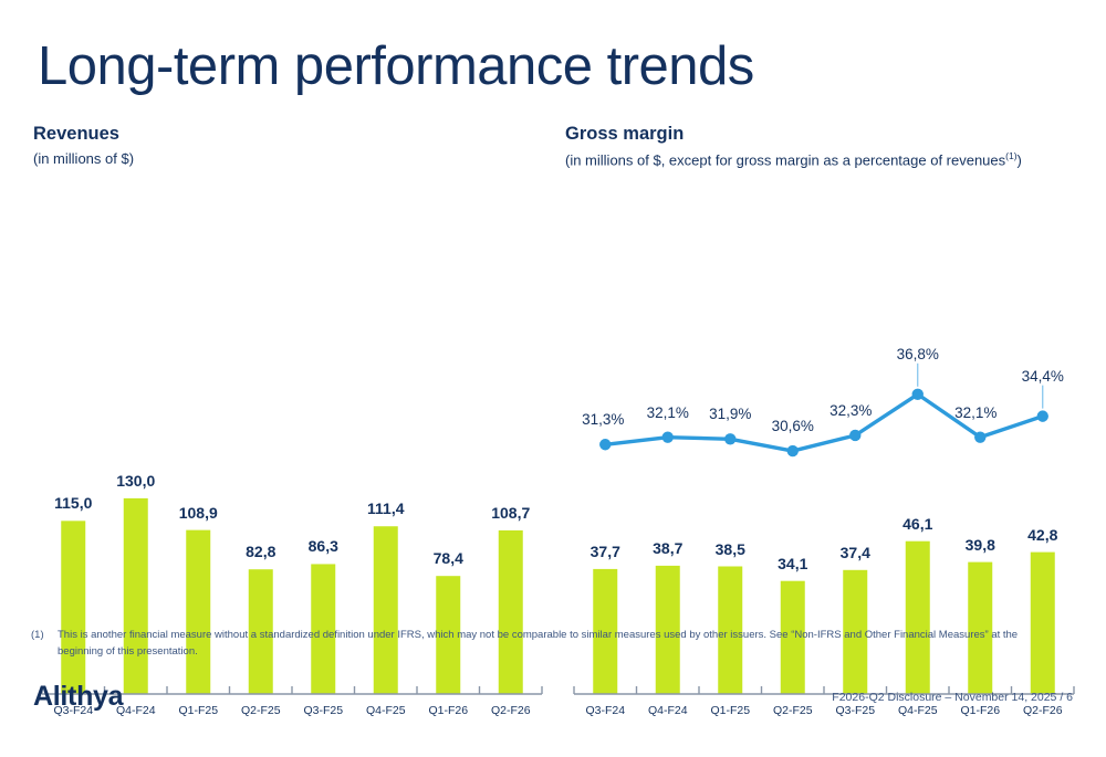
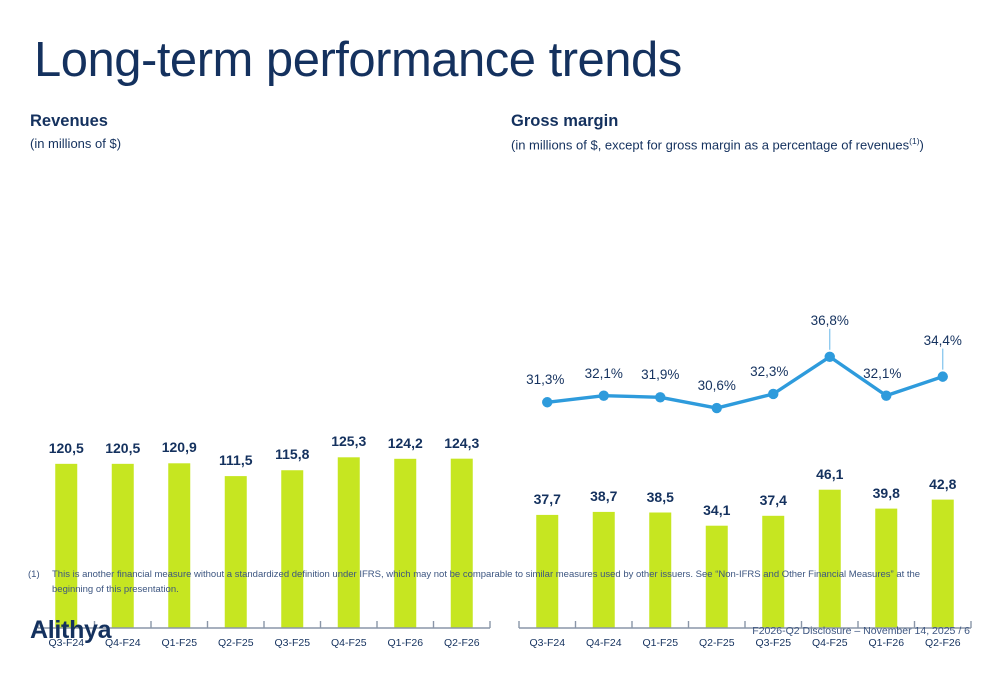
Revenues/Q3-F24: 115,0 -> 120,5
Revenues/Q4-F24: 130,0 -> 120,5
Revenues/Q1-F25: 108,9 -> 120,9
Revenues/Q2-F25: 82,8 -> 111,5
Revenues/Q3-F25: 86,3 -> 115,8
Revenues/Q4-F25: 111,4 -> 125,3
Revenues/Q1-F26: 78,4 -> 124,2
Revenues/Q2-F26: 108,7 -> 124,3
